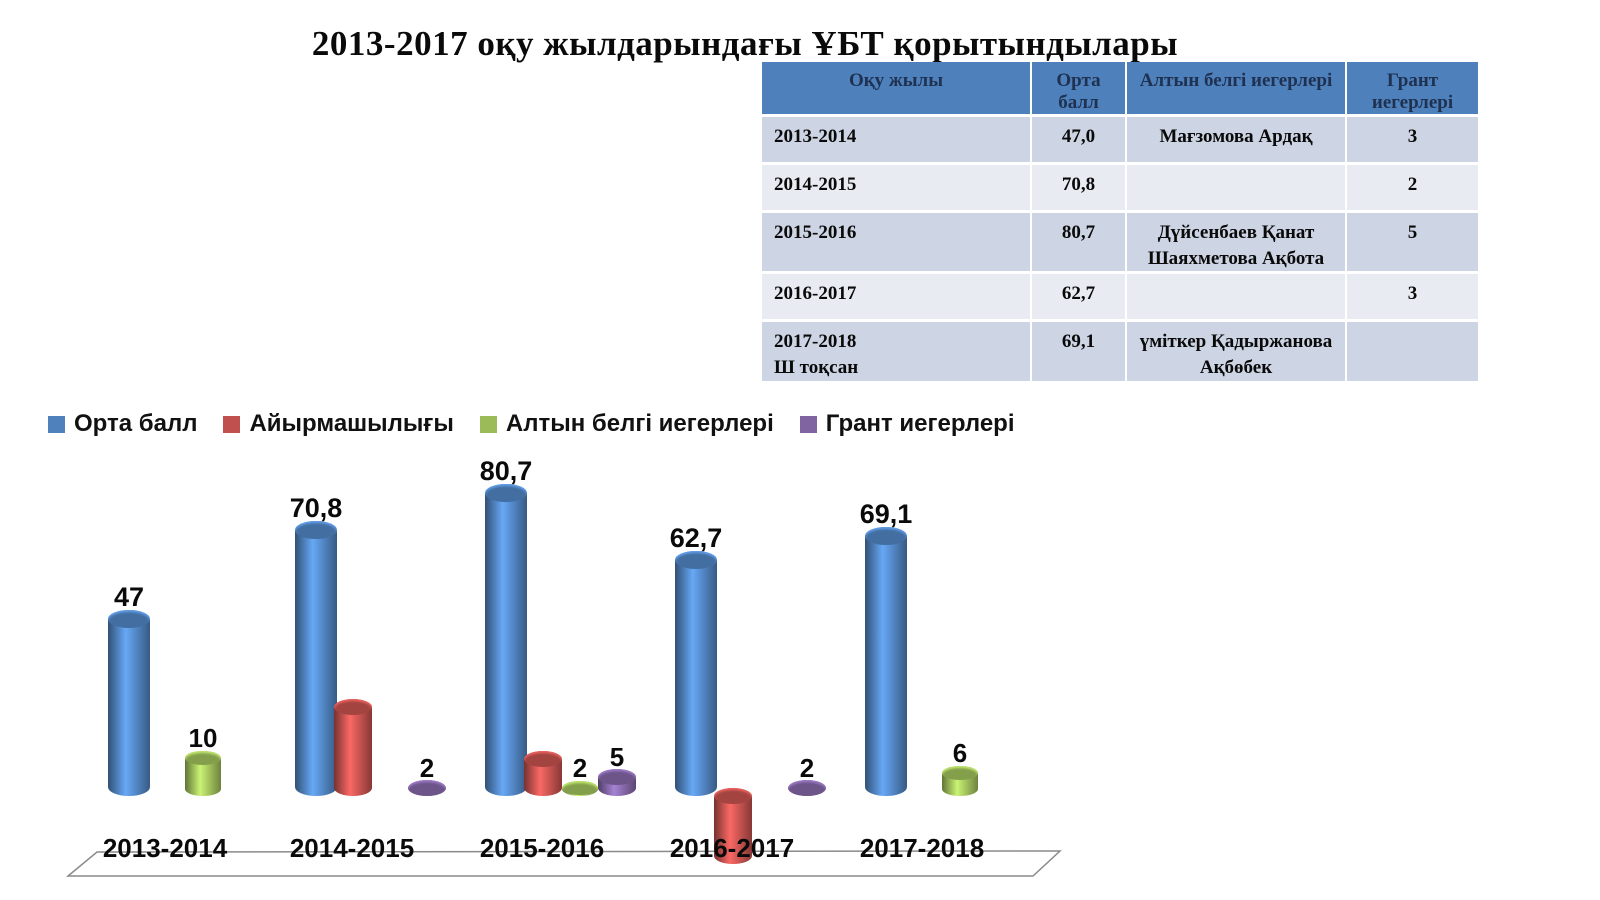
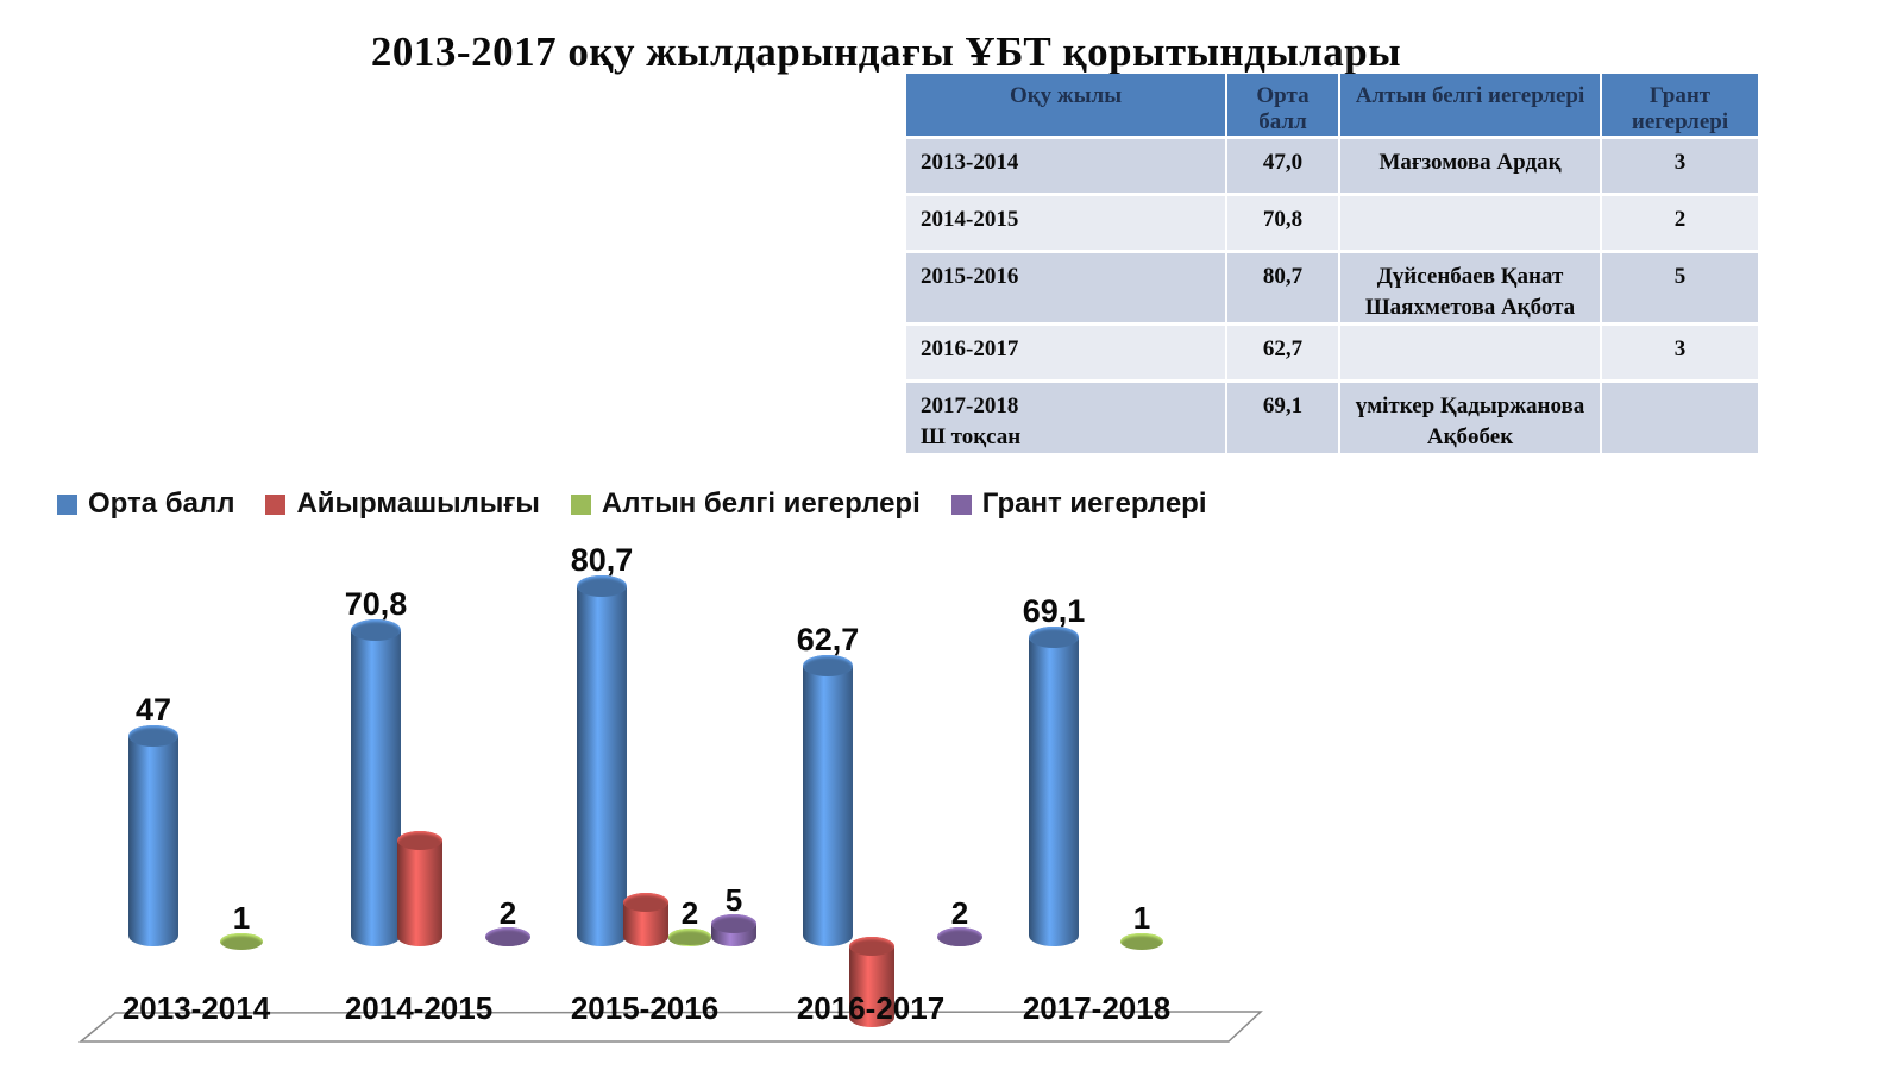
Алтын белгі иегерлері/2013-2014: 10 -> 1
Алтын белгі иегерлері/2017-2018: 6 -> 1
